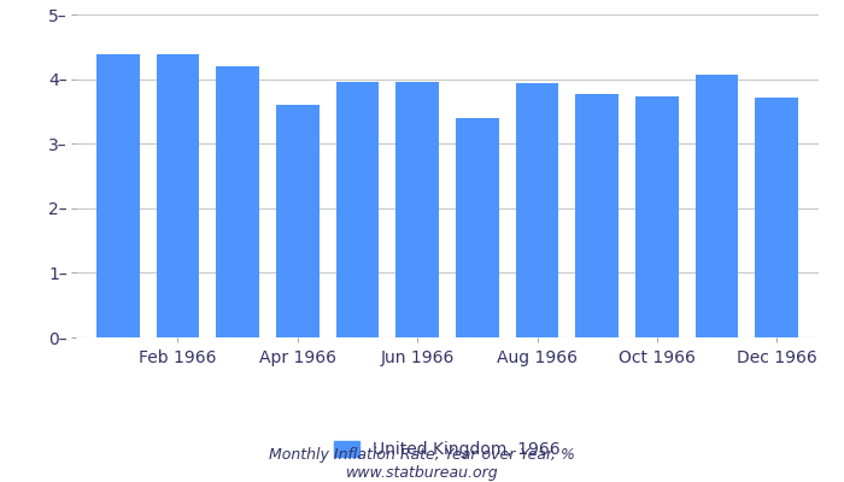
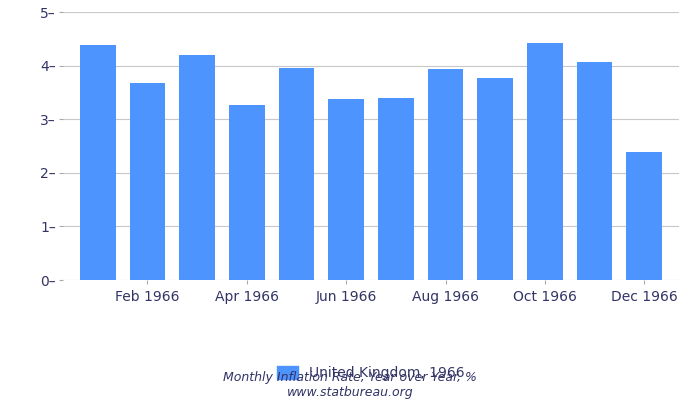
Feb 1966: 4.38– -> 3.68–
Apr 1966: 3.60– -> 3.26–
Jun 1966: 3.95– -> 3.38–
Oct 1966: 3.74– -> 4.42–
Dec 1966: 3.71– -> 2.38–
